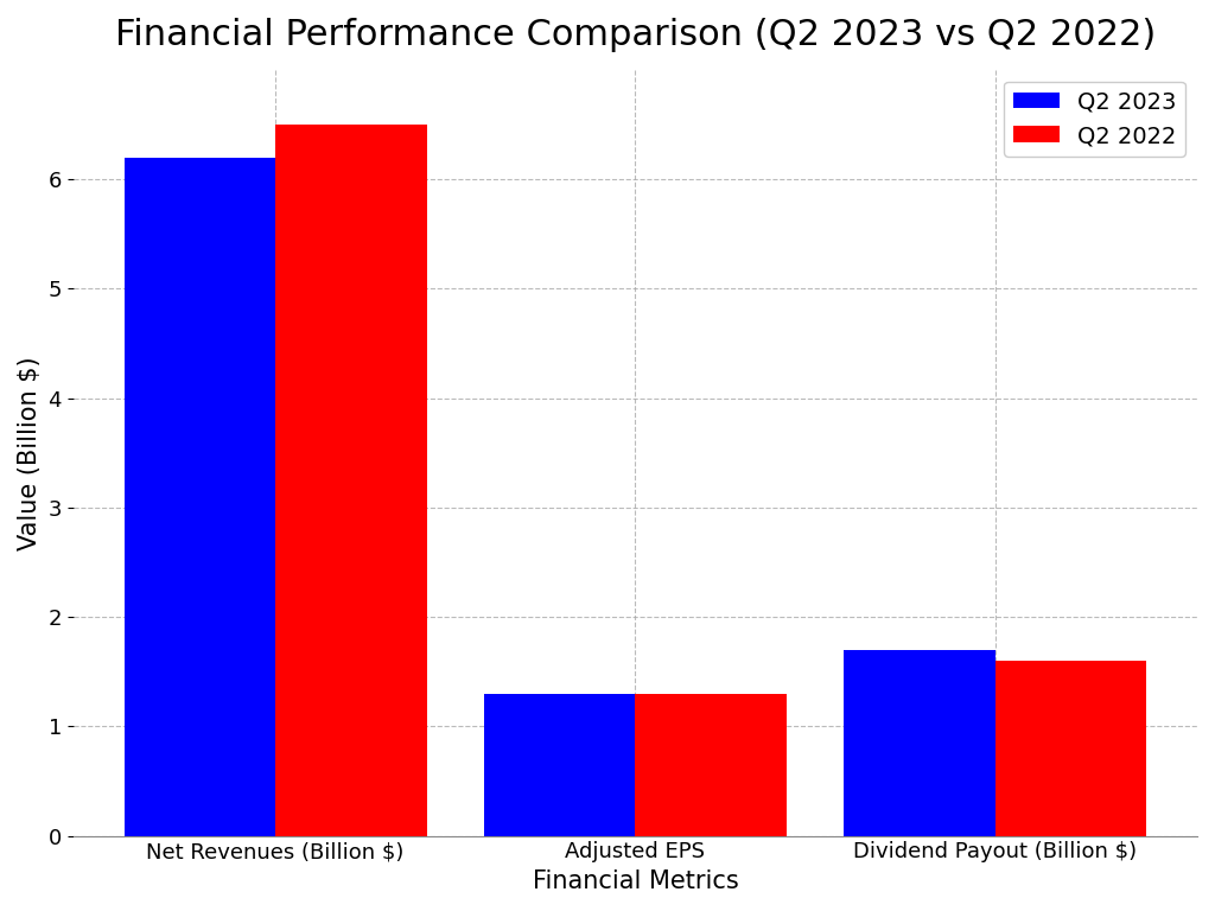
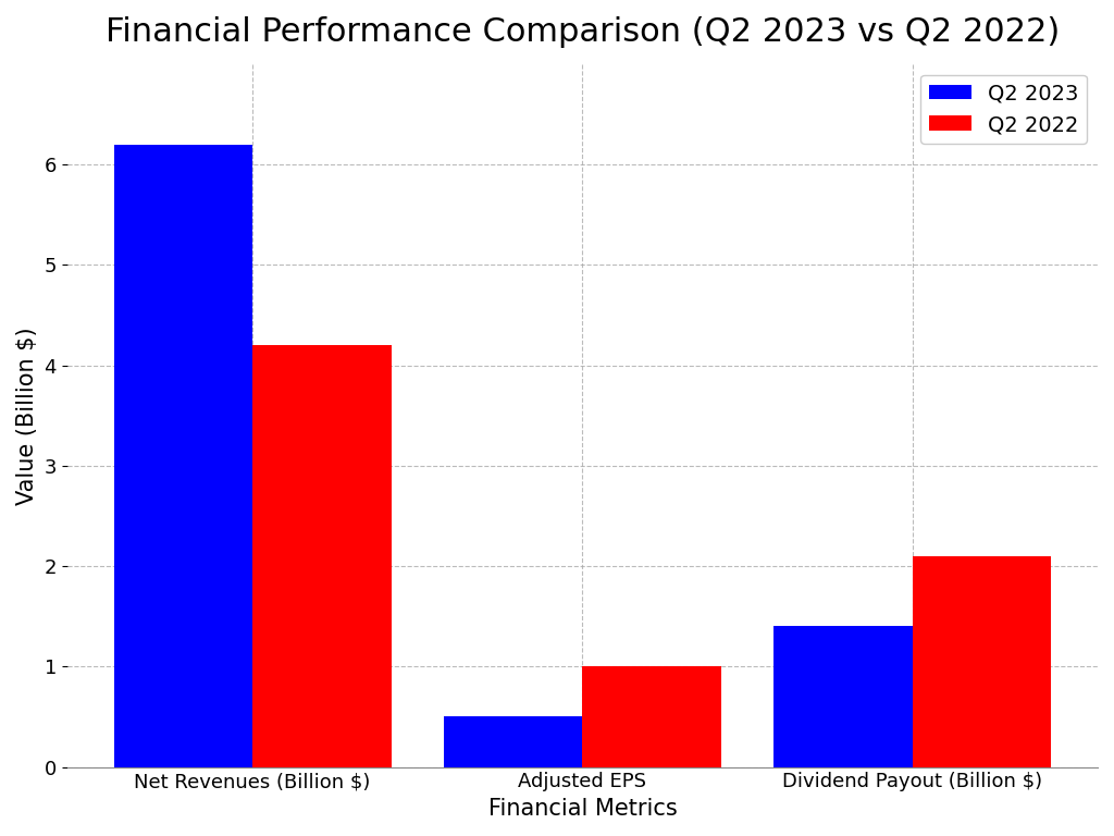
Q2 2022/Net Revenues (Billion $): 6.5 -> 4.2
Q2 2023/Adjusted EPS: 1.3 -> 0.5
Q2 2022/Adjusted EPS: 1.3 -> 1.0
Q2 2023/Dividend Payout (Billion $): 1.7 -> 1.4
Q2 2022/Dividend Payout (Billion $): 1.6 -> 2.1
